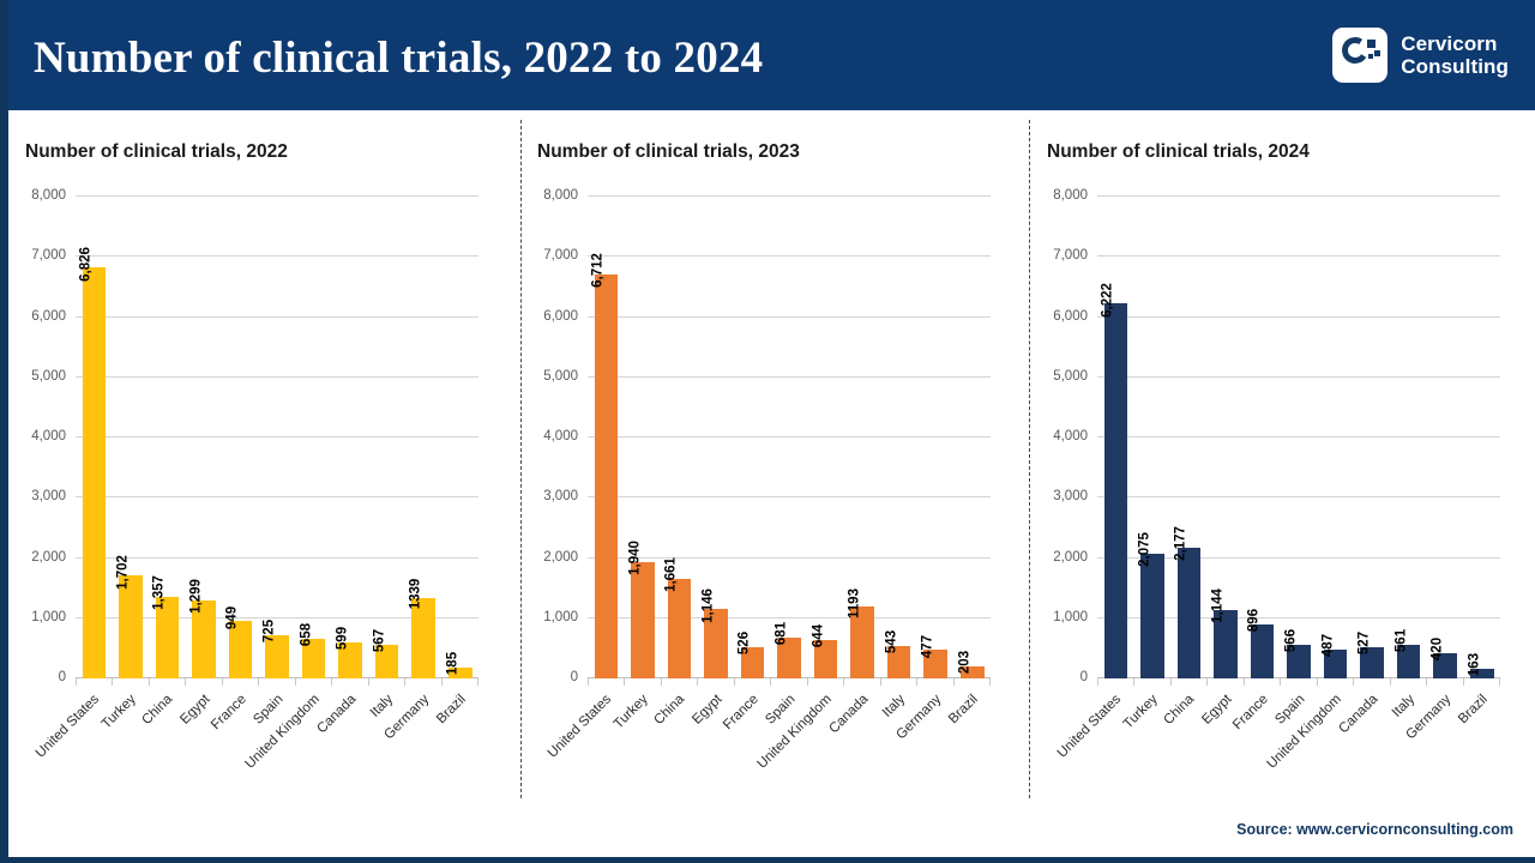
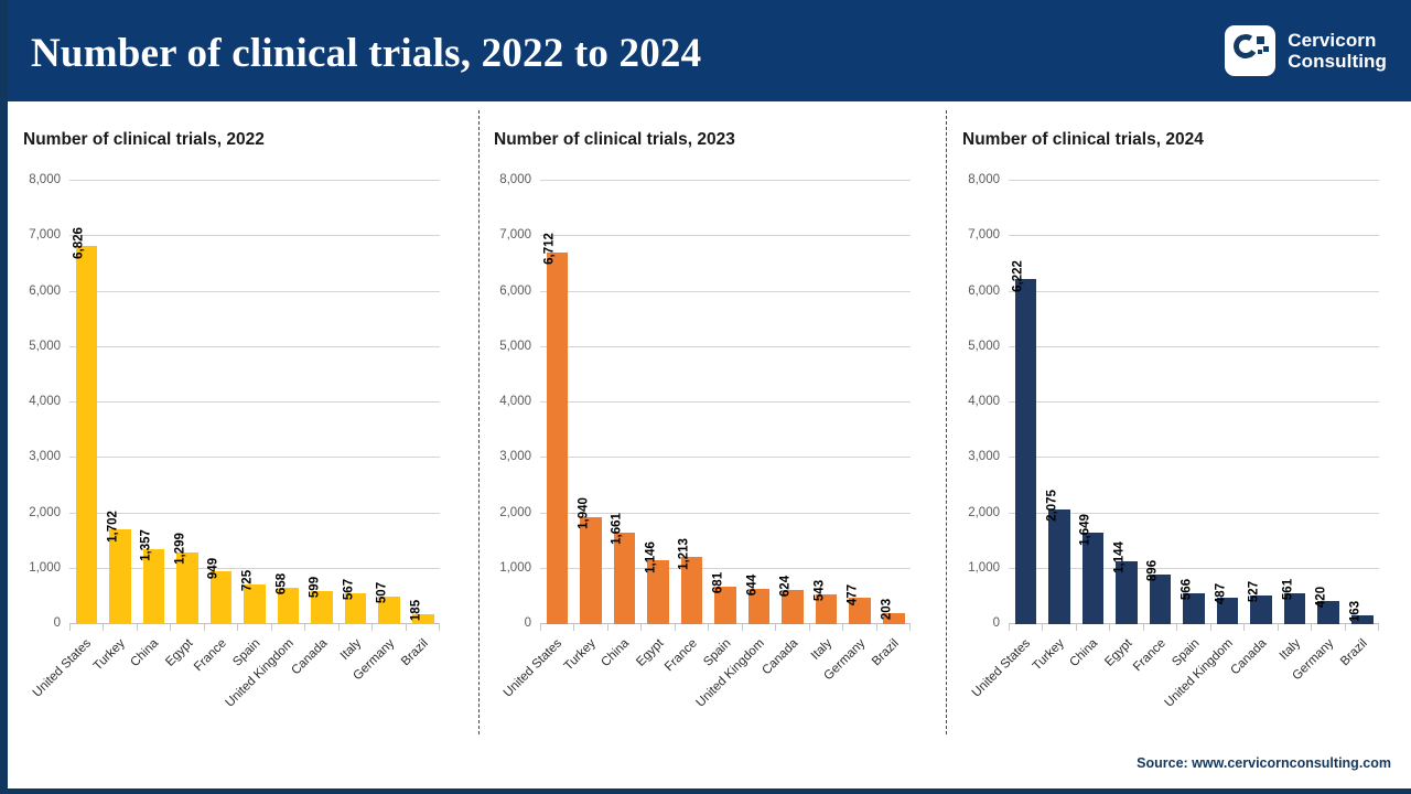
Number of clinical trials, 2022/Germany: 1339 -> 507
Number of clinical trials, 2023/France: 526 -> 1,213
Number of clinical trials, 2023/Canada: 1193 -> 624
Number of clinical trials, 2024/China: 2,177 -> 1,649
